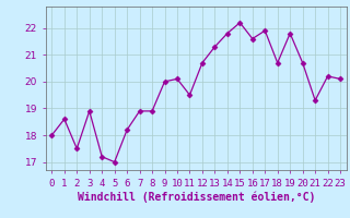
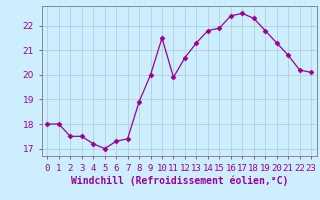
1: 18.6 -> 18.0
3: 18.9 -> 17.5
6: 18.2 -> 17.3
7: 18.9 -> 17.4
10: 20.1 -> 21.5
11: 19.5 -> 19.9
15: 22.2 -> 21.9
16: 21.6 -> 22.4
17: 21.9 -> 22.5
18: 20.7 -> 22.3
20: 20.7 -> 21.3
21: 19.3 -> 20.8
